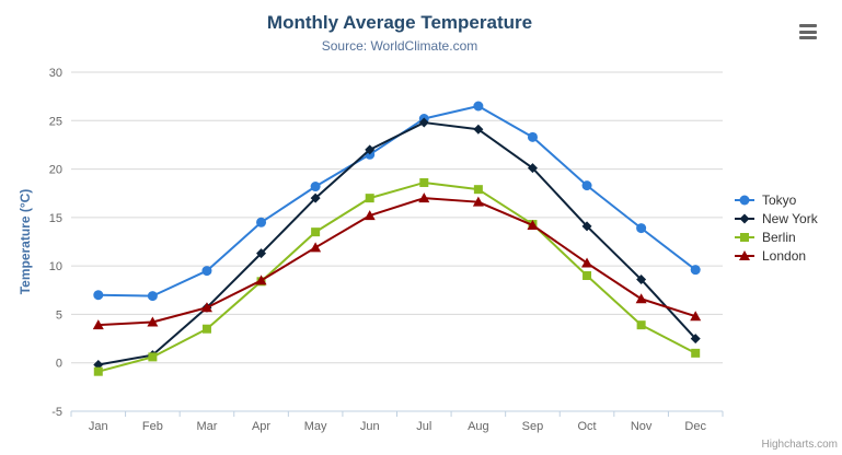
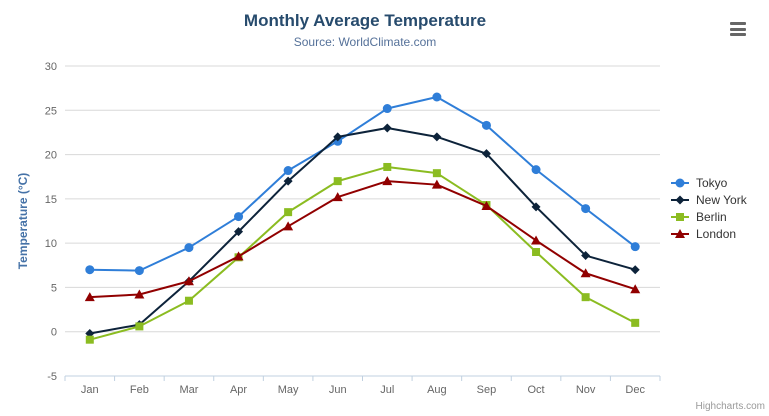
Tokyo/Apr: 14 -> 13
New York/Jul: 25 -> 23
New York/Aug: 24 -> 22
New York/Dec: 2 -> 7
